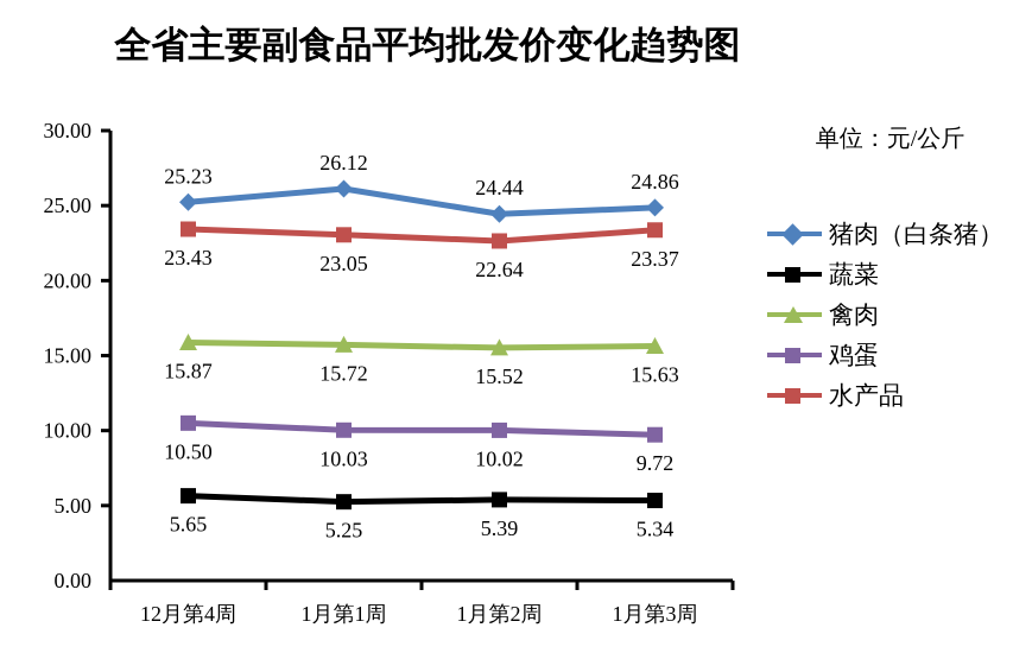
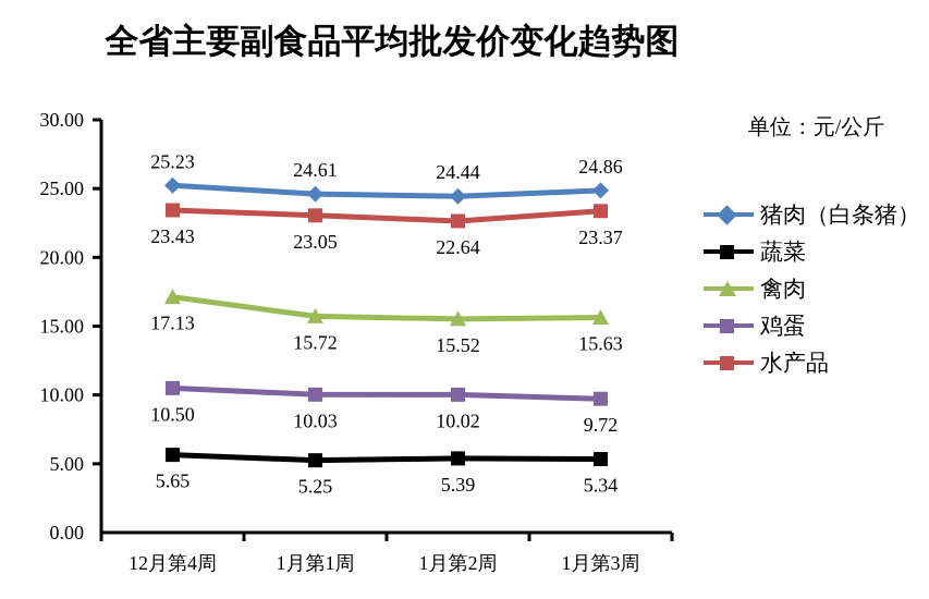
禽肉/12月第4周: 15.87 -> 17.13
猪肉（白条猪）/1月第1周: 26.12 -> 24.61
